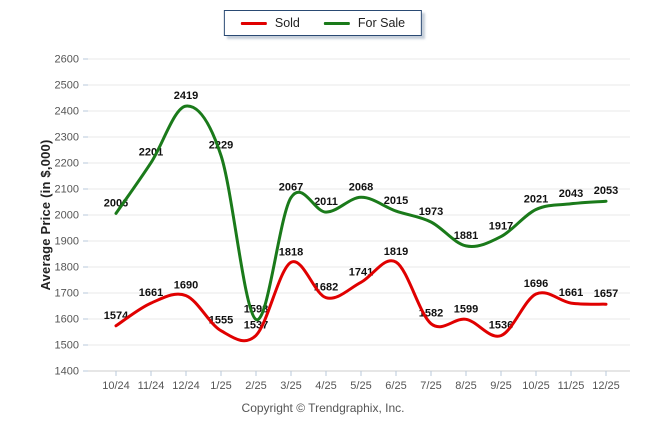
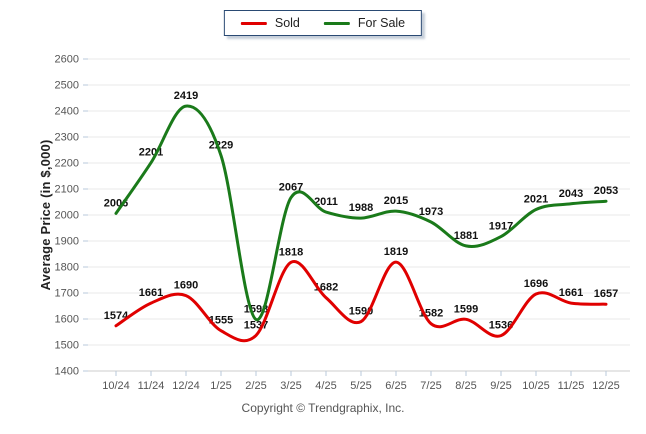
Sold/5/25: 1741 -> 1590
For Sale/5/25: 2068 -> 1988
